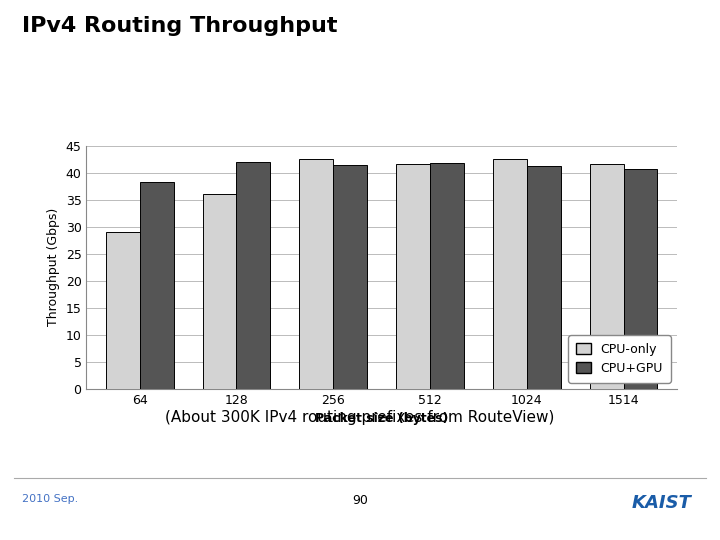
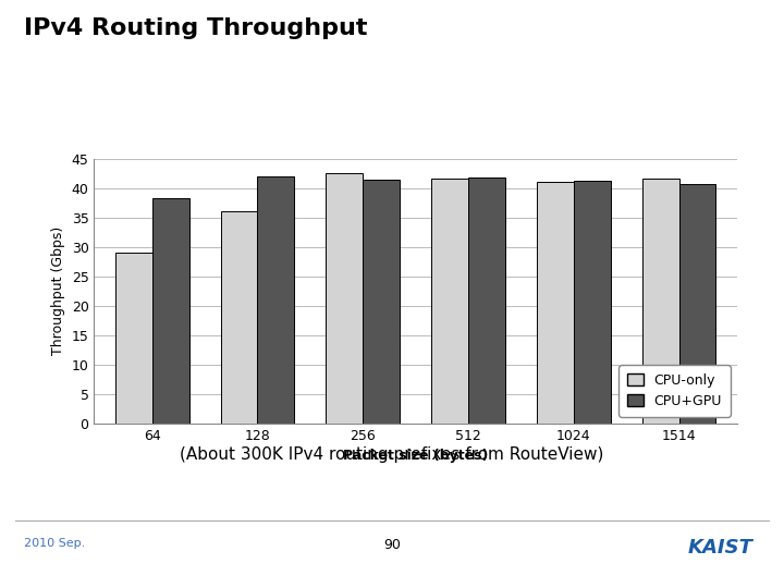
CPU-only/1024: 42.5 -> 41.0
